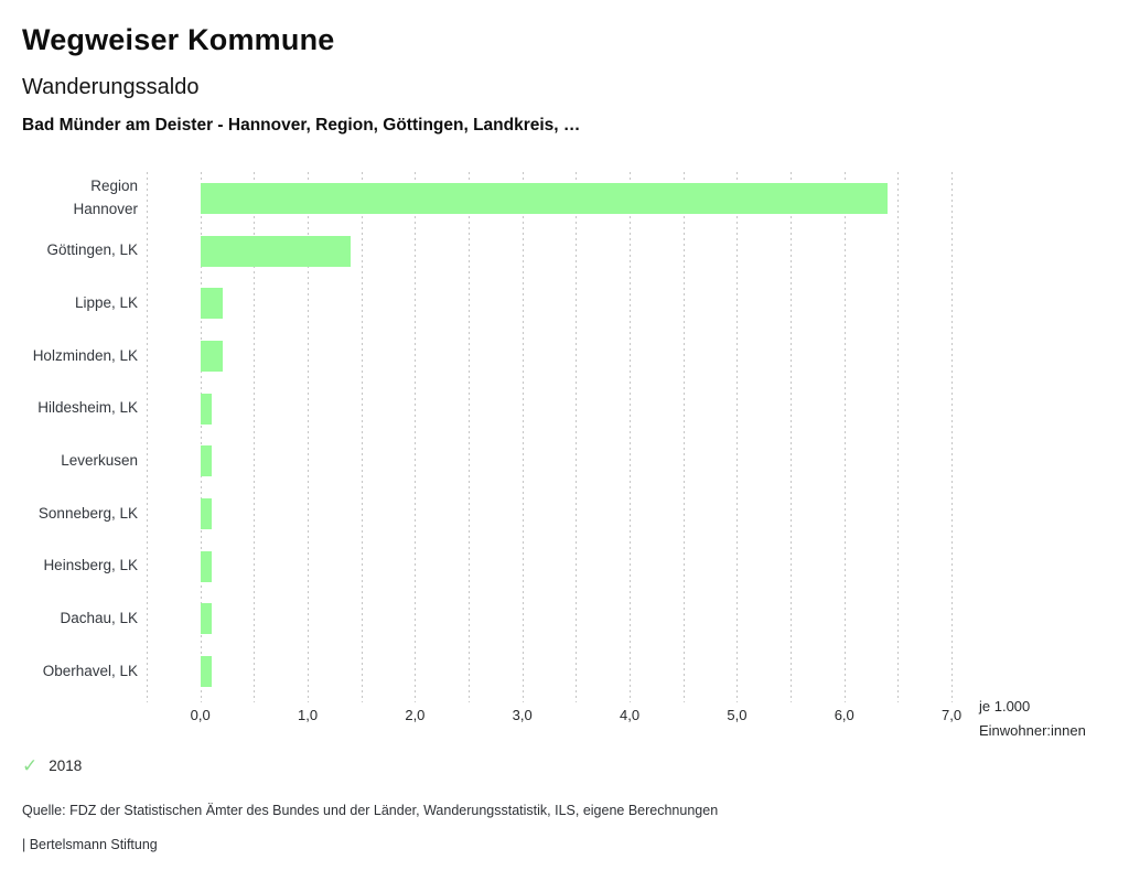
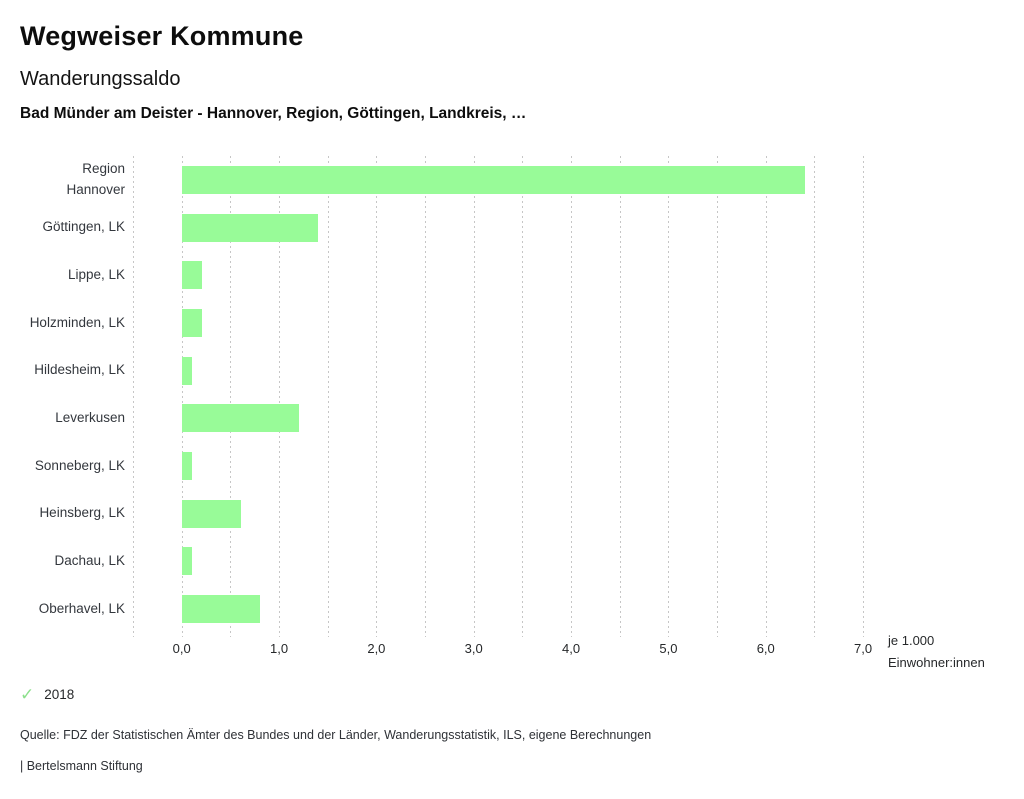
Leverkusen: 0,1 -> 1,2
Heinsberg, LK: 0,1 -> 0,6
Oberhavel, LK: 0,1 -> 0,8
